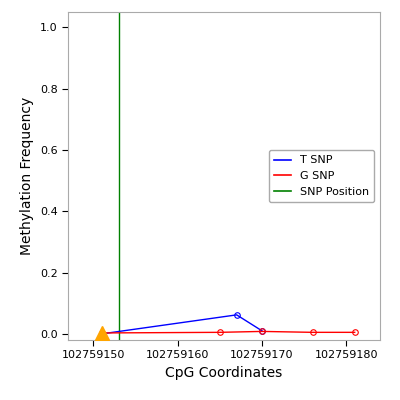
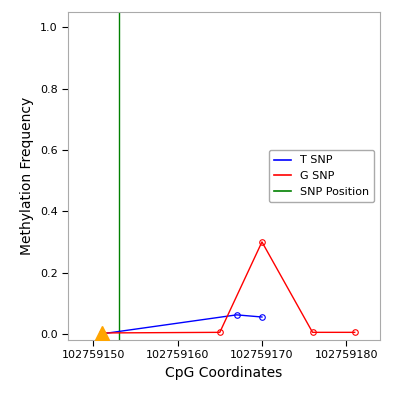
T SNP/102759170: 0.010 -> 0.055
G SNP/102759170: 0.008 -> 0.300
